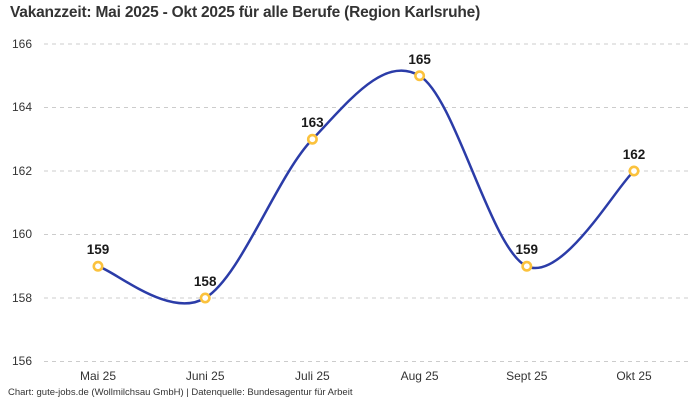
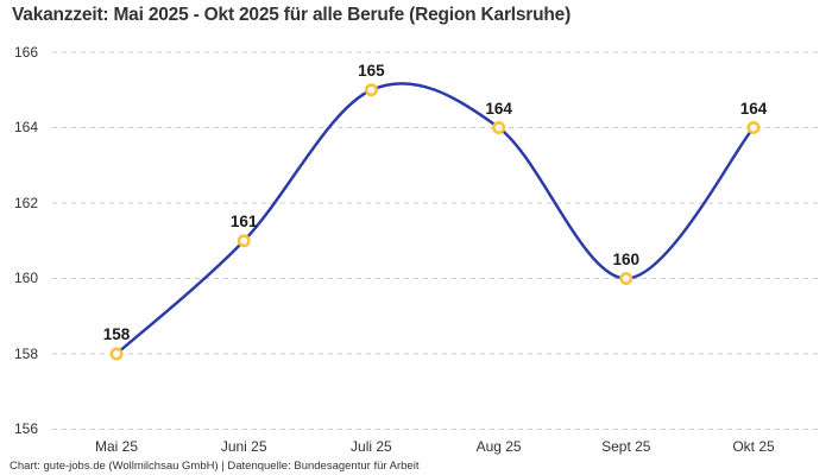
Mai 25: 159 -> 158
Juni 25: 158 -> 161
Juli 25: 163 -> 165
Aug 25: 165 -> 164
Sept 25: 159 -> 160
Okt 25: 162 -> 164
